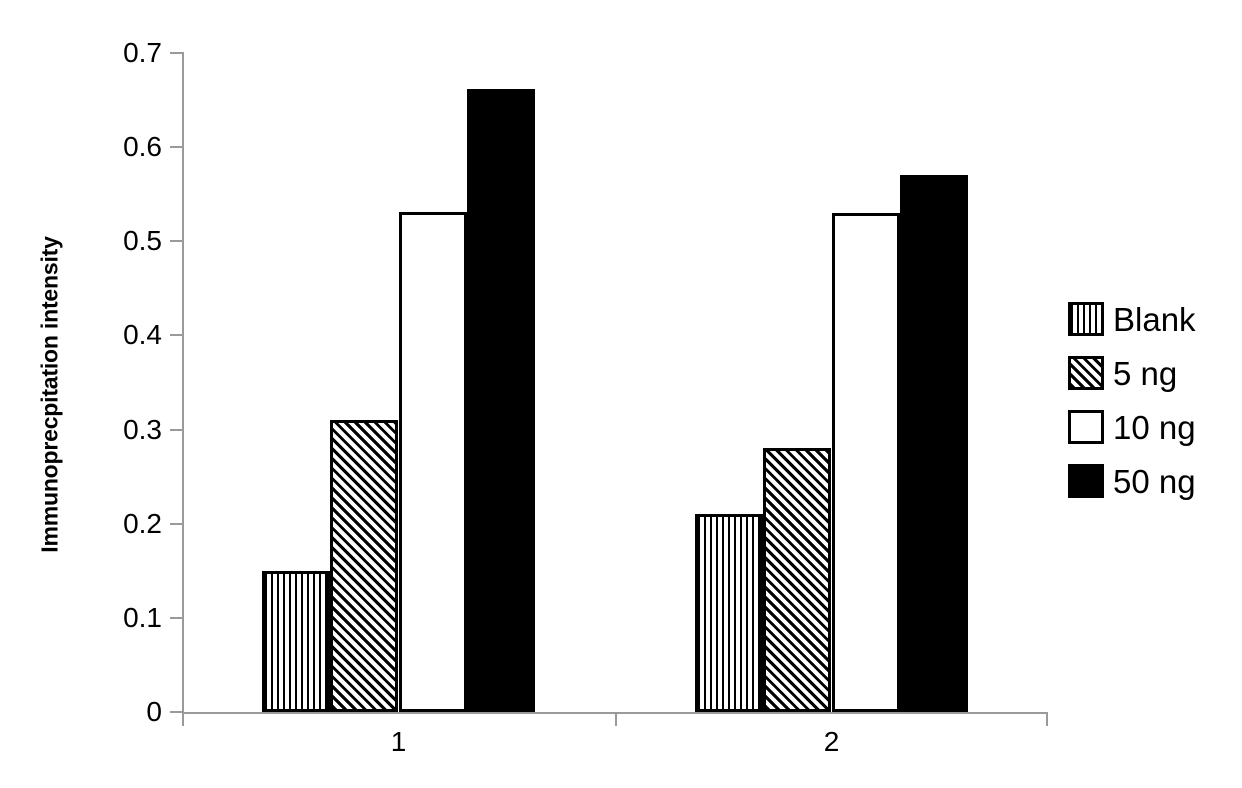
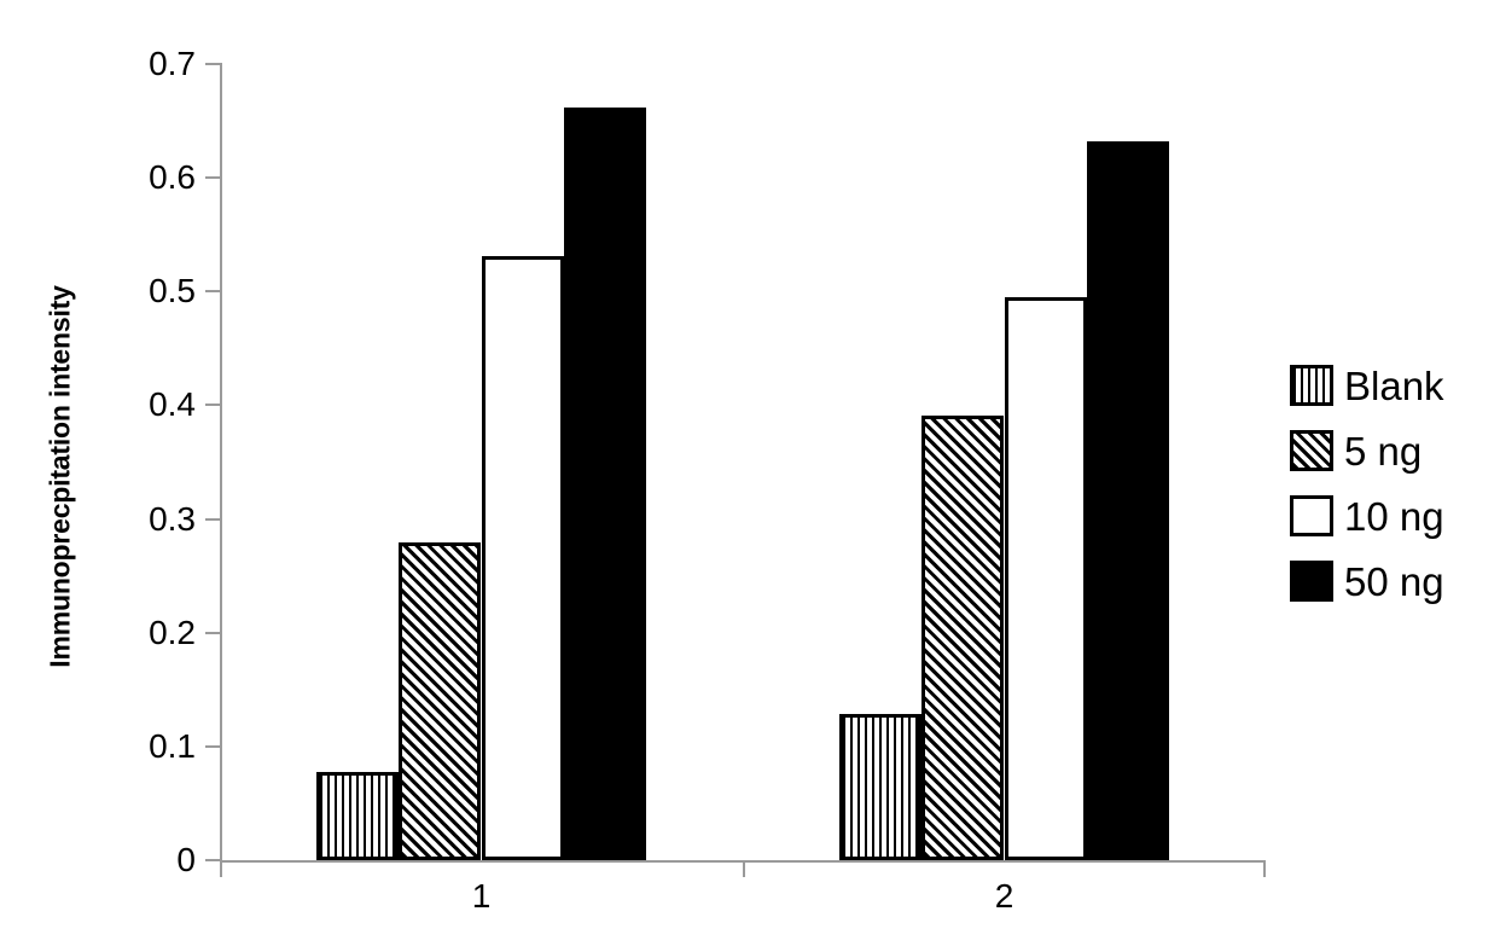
Blank/1: 0.15 -> 0.08
5 ng/1: 0.31 -> 0.28
Blank/2: 0.21 -> 0.13
5 ng/2: 0.28 -> 0.39
10 ng/2: 0.53 -> 0.49
50 ng/2: 0.57 -> 0.63
